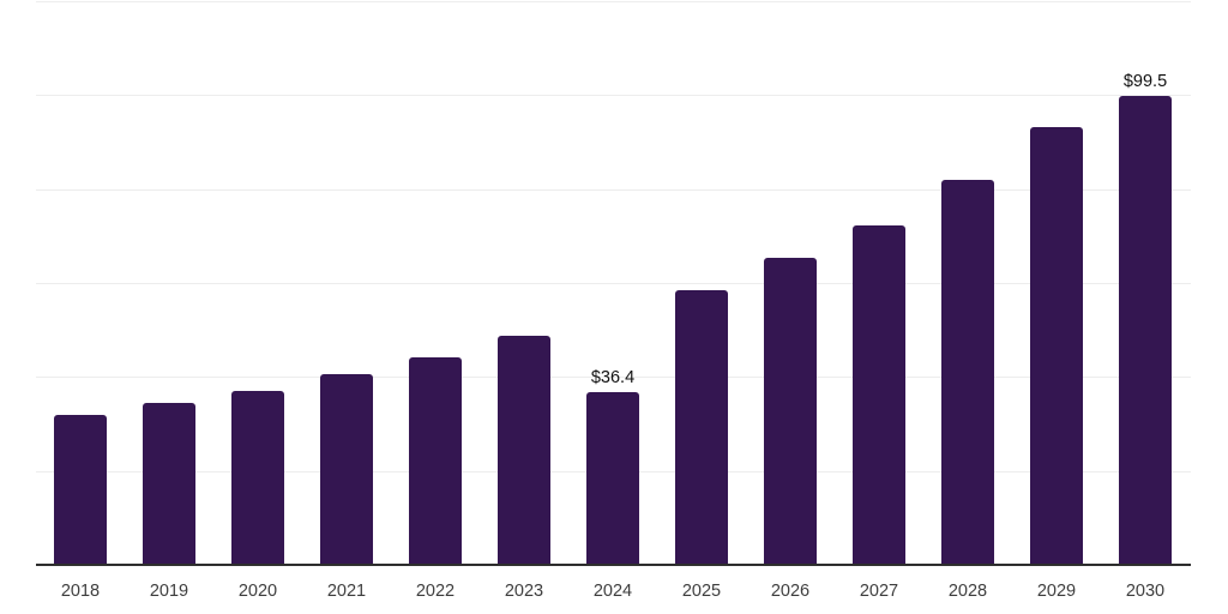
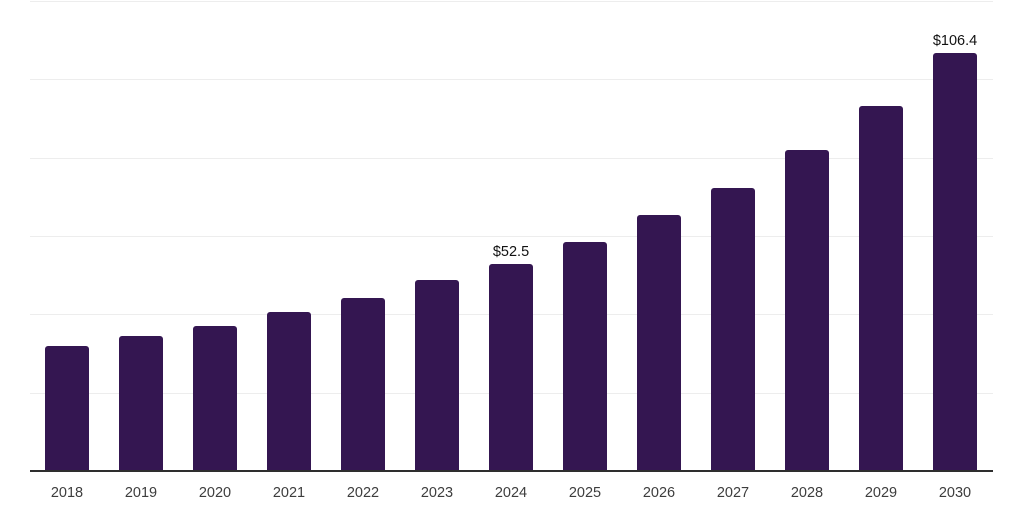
2024: $36.4 -> $52.5
2030: $99.5 -> $106.4
